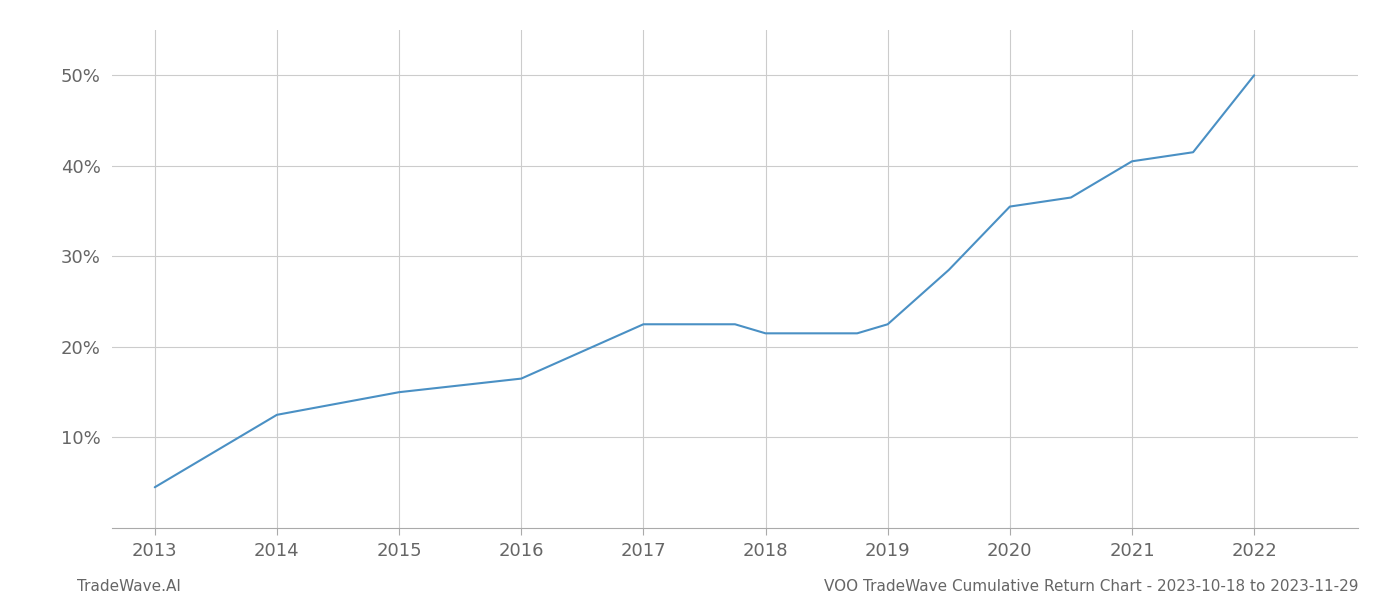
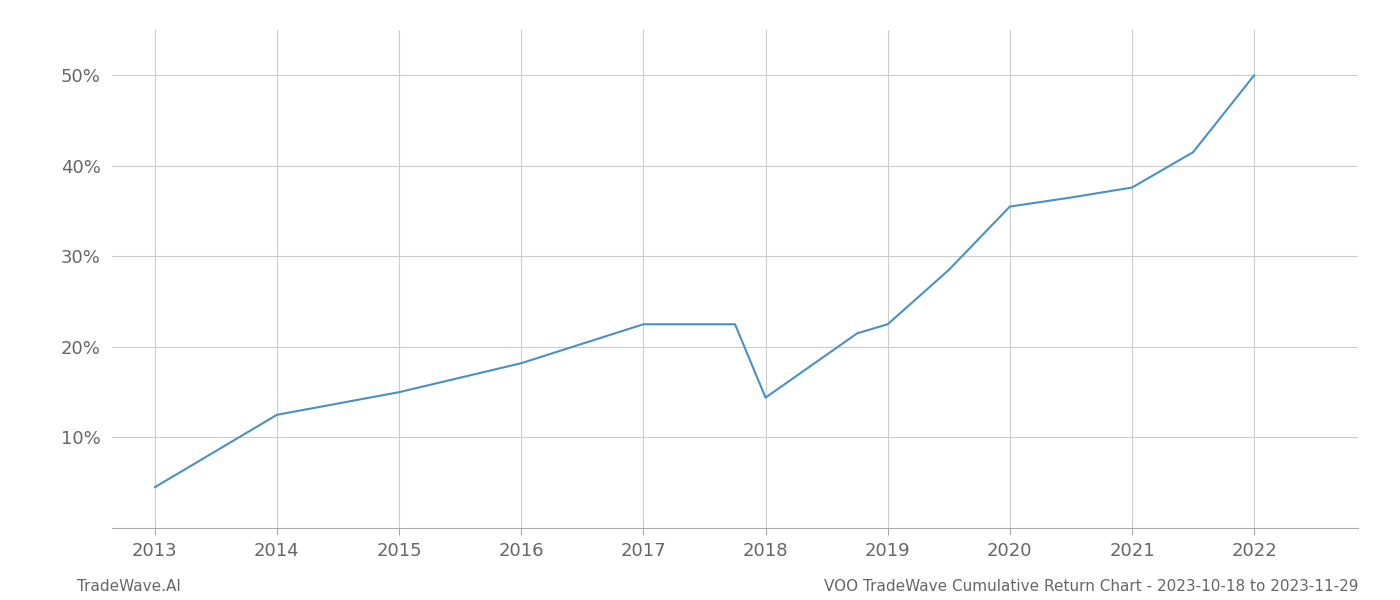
2016: 16.5% -> 18.2%
2018: 21.5% -> 14.4%
2021: 40.5% -> 37.6%
